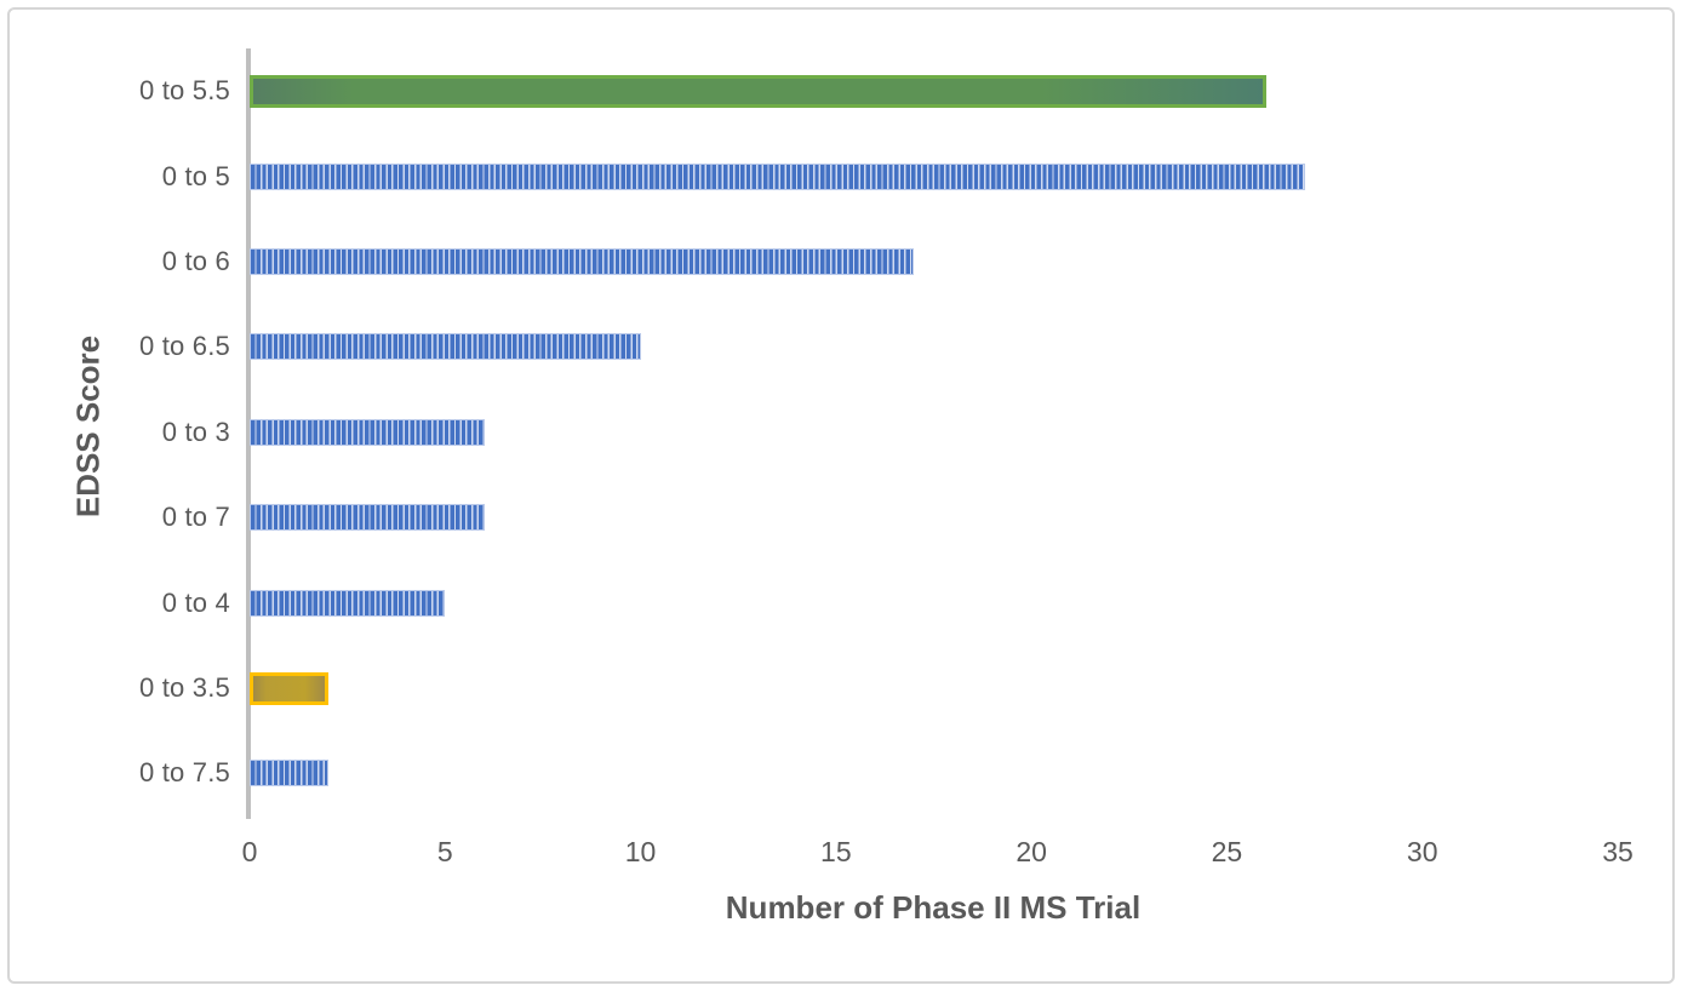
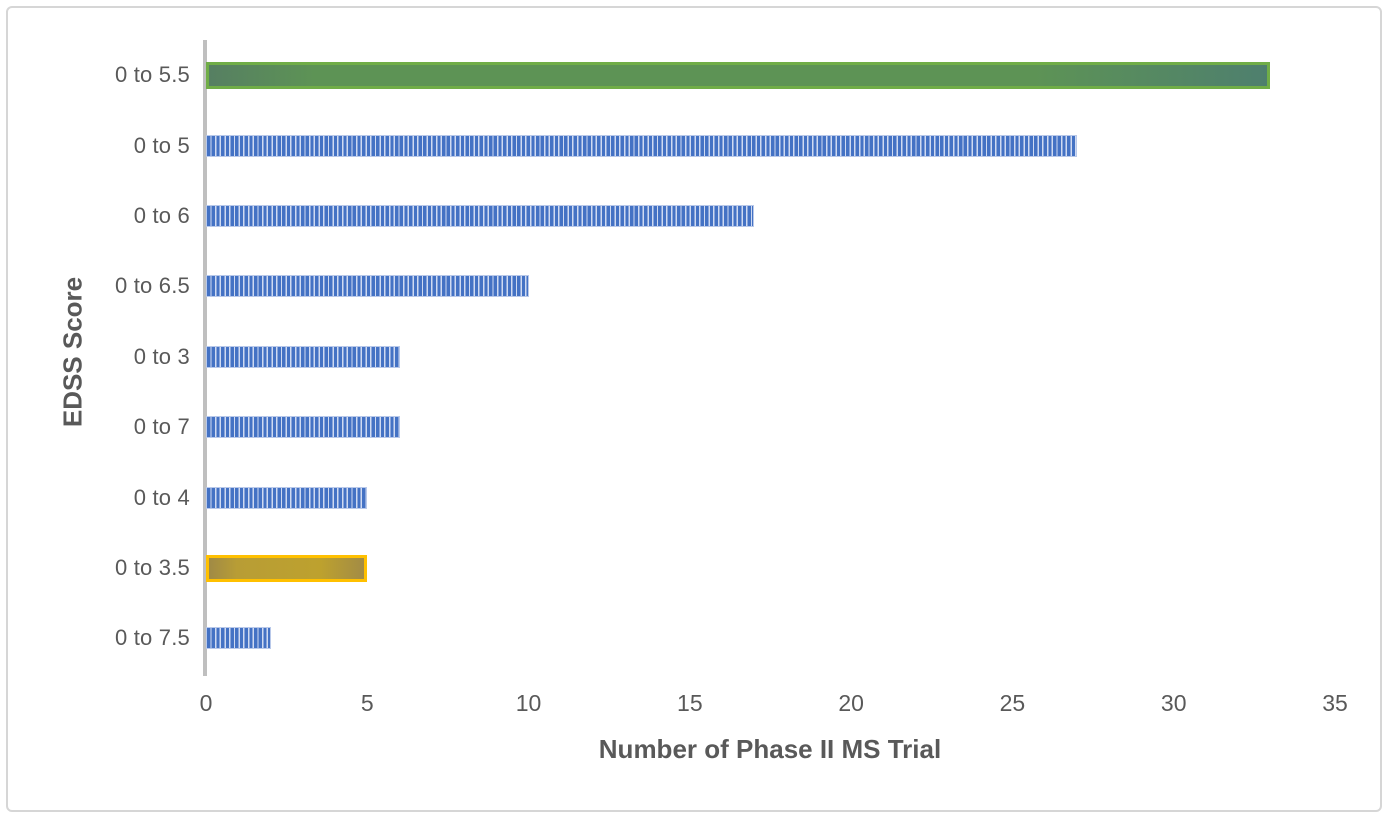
0 to 5.5: 26 -> 33
0 to 3.5: 2 -> 5
